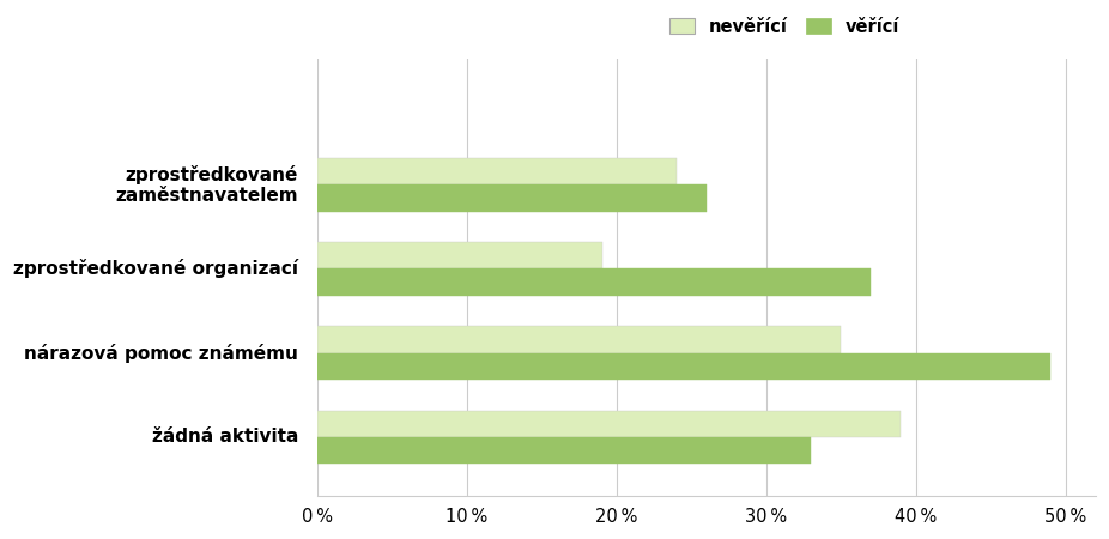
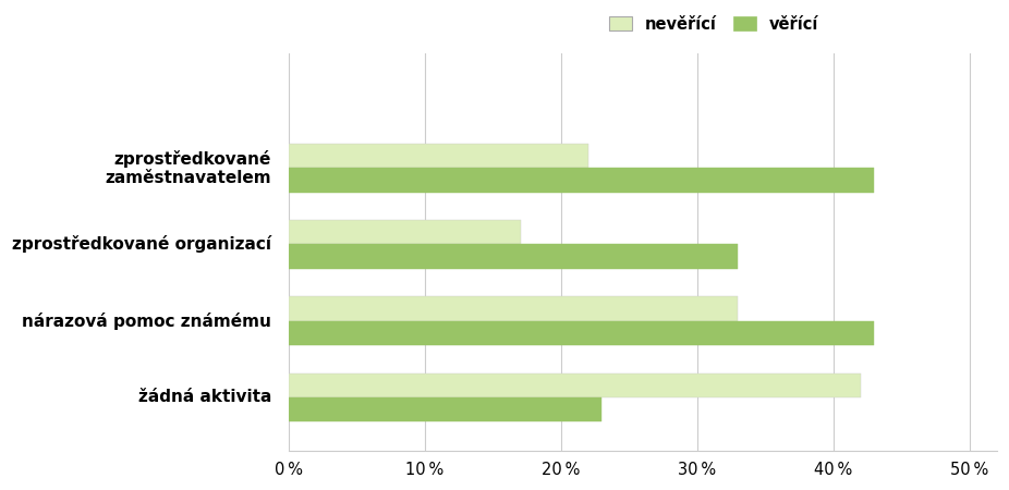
nevěřící/zprostředkované zaměstnavatelem: 24 % -> 22 %
věřící/zprostředkované zaměstnavatelem: 26 % -> 43 %
nevěřící/zprostředkované organizací: 19 % -> 17 %
věřící/zprostředkované organizací: 37 % -> 33 %
nevěřící/nárazová pomoc známému: 35 % -> 33 %
věřící/nárazová pomoc známému: 49 % -> 43 %
nevěřící/žádná aktivita: 39 % -> 42 %
věřící/žádná aktivita: 33 % -> 23 %
